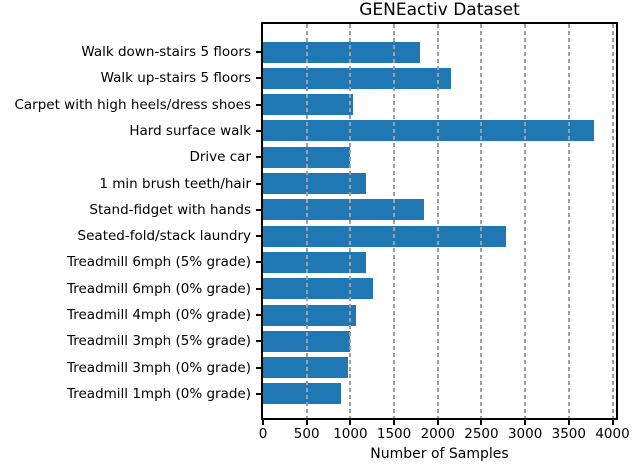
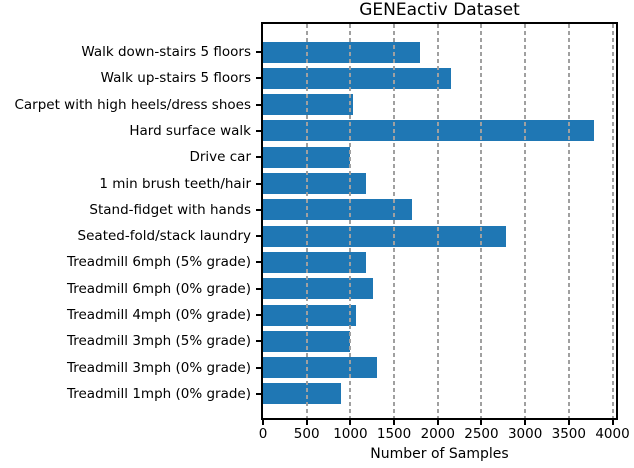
Stand-fidget with hands: 1800 -> 1700
Treadmill 3mph (0% grade): 1000 -> 1300
